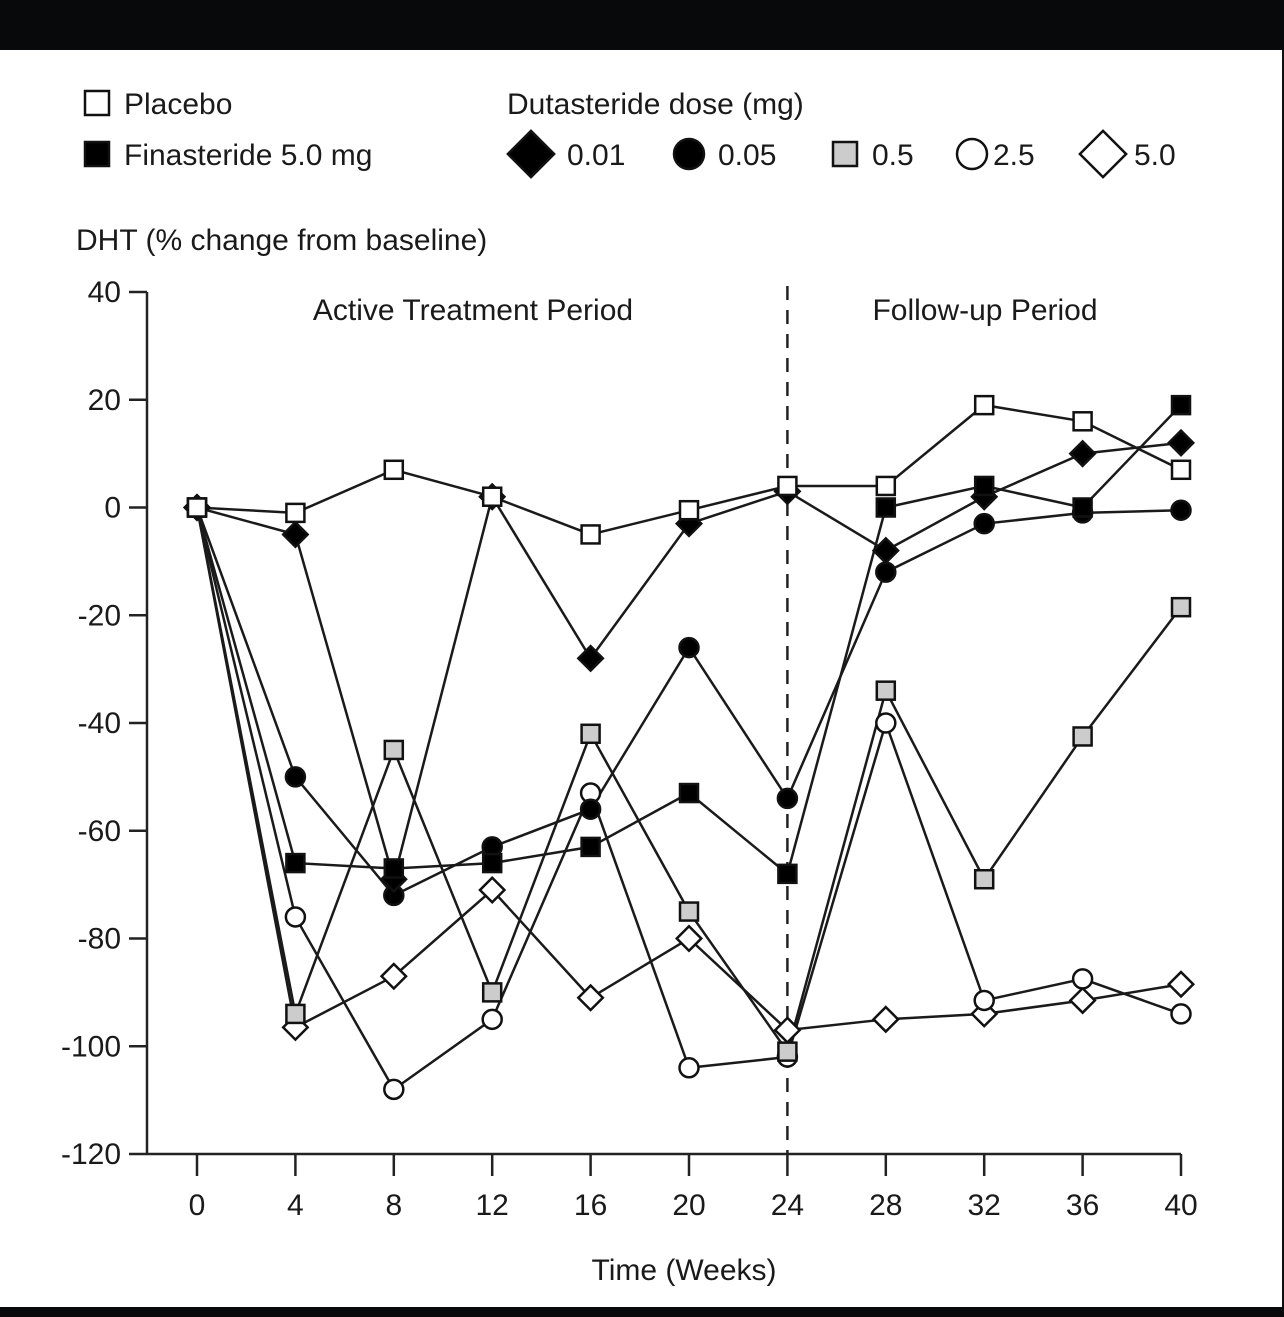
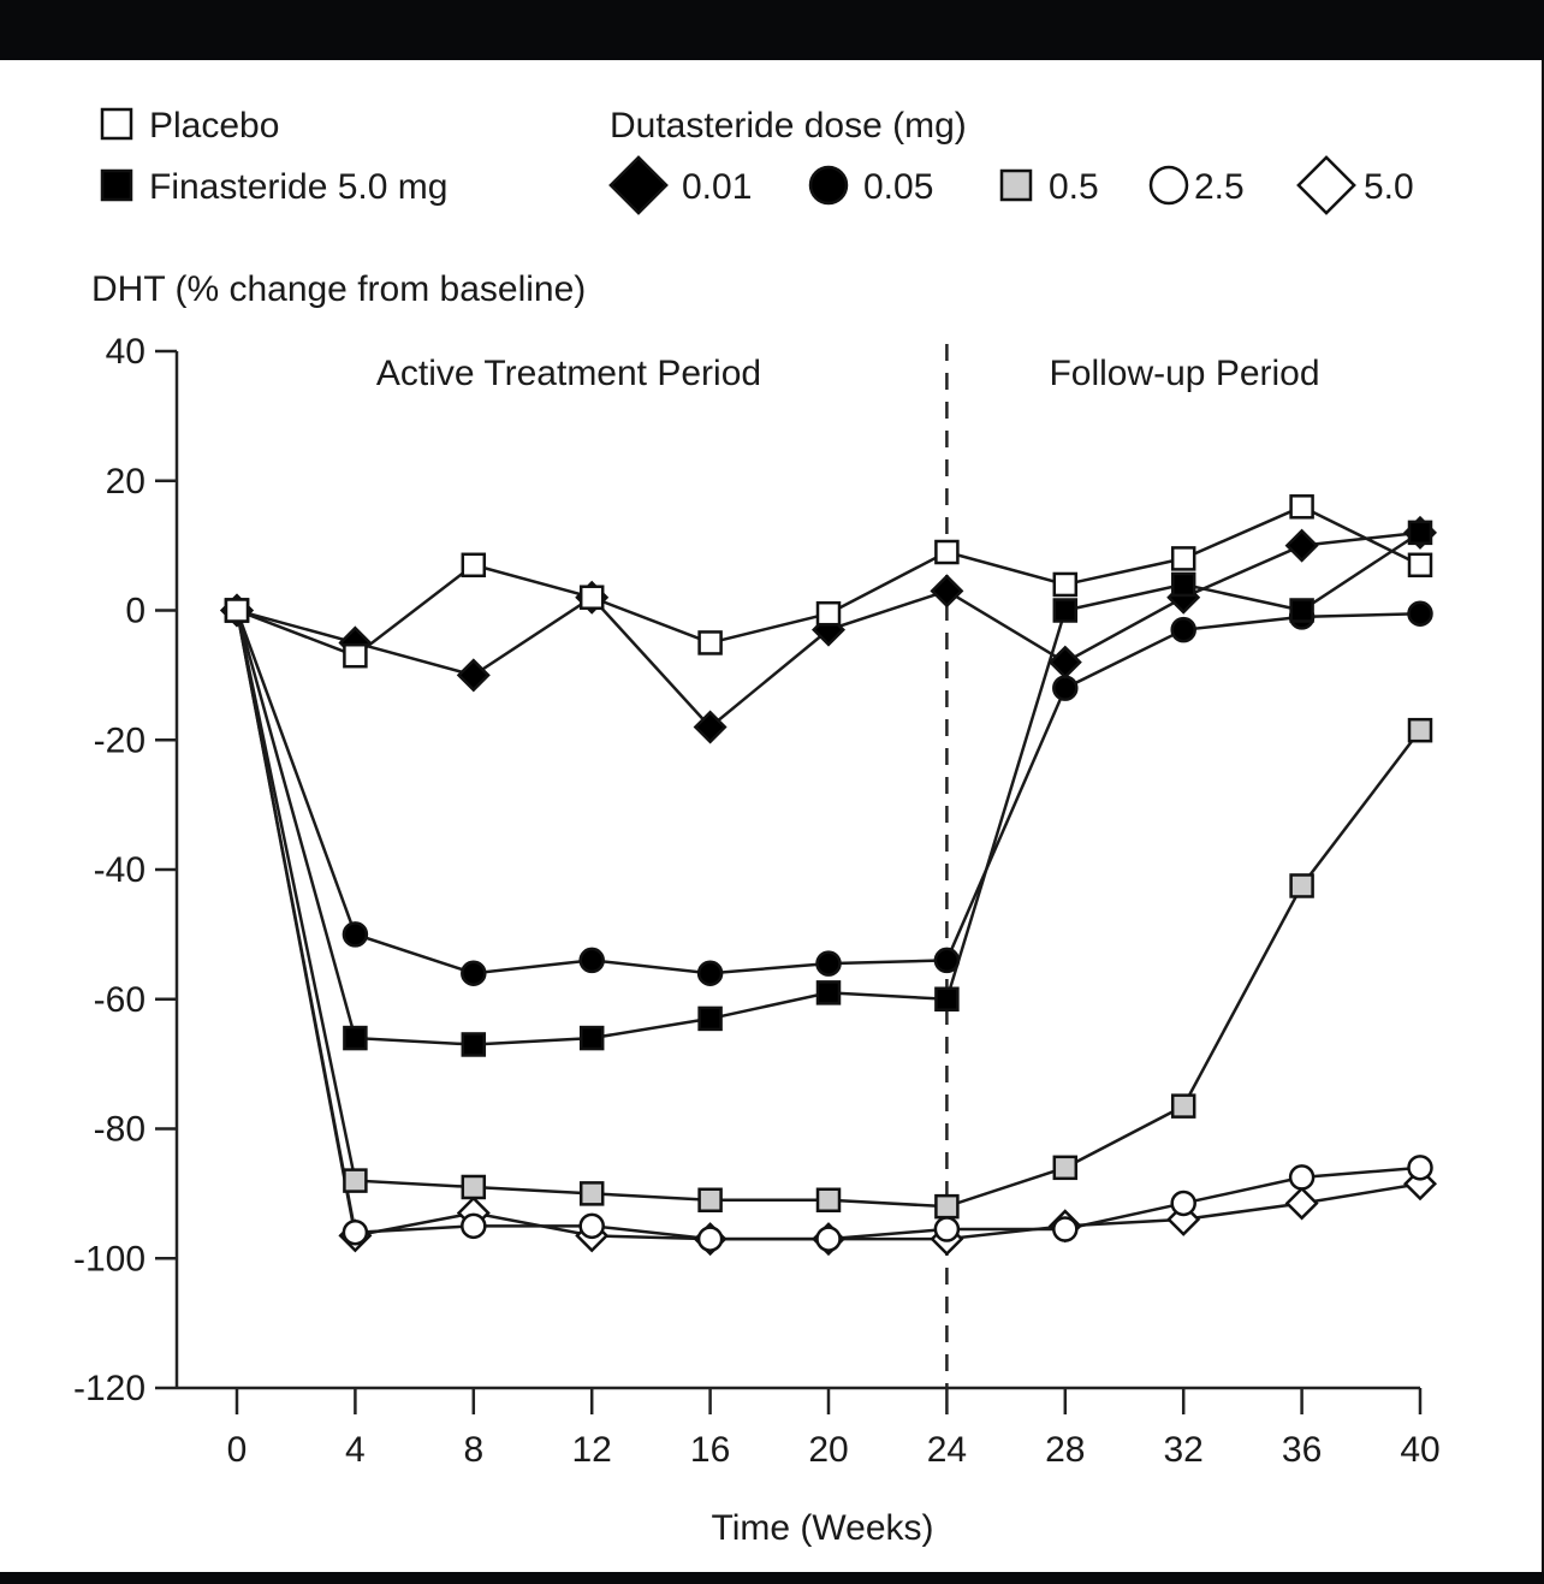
Placebo/4: -1 -> -7
0.5/4: -94 -> -88
2.5/4: -76 -> -96
0.01/8: -69 -> -10
0.05/8: -72 -> -56
0.5/8: -45 -> -89
2.5/8: -108 -> -95
5.0/8: -87 -> -93
0.05/12: -63 -> -54
5.0/12: -71 -> -96
0.01/16: -28 -> -18
0.5/16: -42 -> -91
2.5/16: -53 -> -97
5.0/16: -91 -> -97
Finasteride 5.0 mg/20: -53 -> -59
0.05/20: -26 -> -54
0.5/20: -75 -> -91
2.5/20: -104 -> -97
5.0/20: -80 -> -97
Placebo/24: 4 -> 9
Finasteride 5.0 mg/24: -68 -> -60
0.5/24: -101 -> -92
2.5/24: -102 -> -96
0.5/28: -34 -> -86
2.5/28: -40 -> -96
Placebo/32: 19 -> 8
0.5/32: -69 -> -76
Finasteride 5.0 mg/40: 19 -> 12
2.5/40: -94 -> -86
